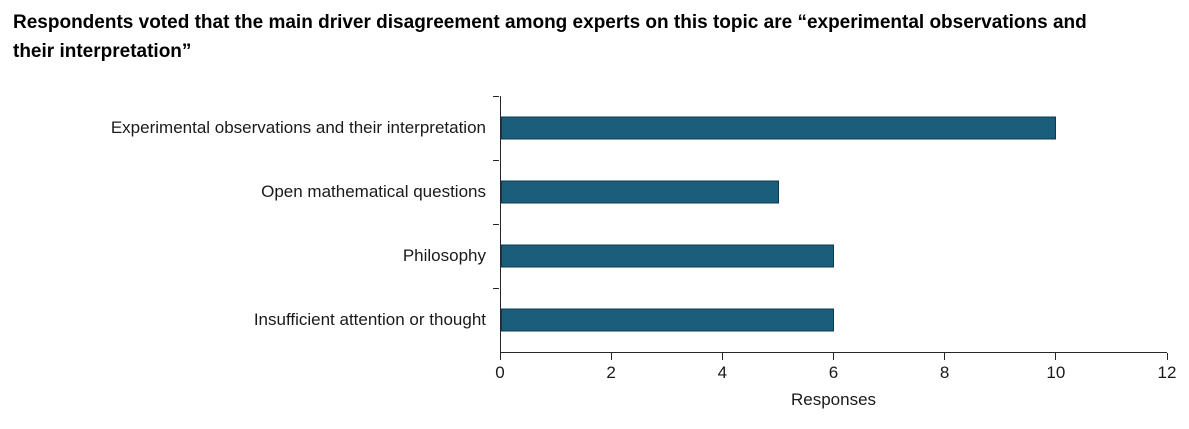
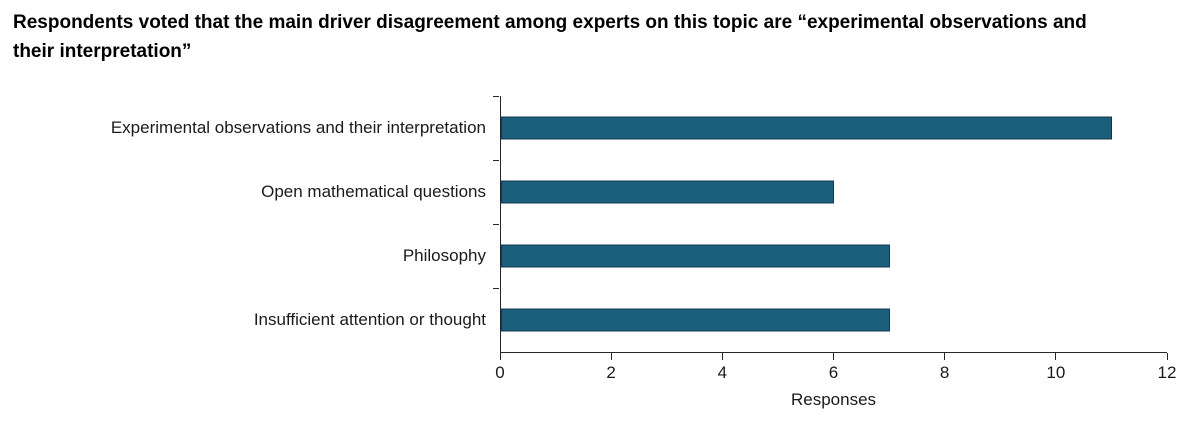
Experimental observations and their interpretation: 10 -> 11
Open mathematical questions: 5 -> 6
Philosophy: 6 -> 7
Insufficient attention or thought: 6 -> 7
